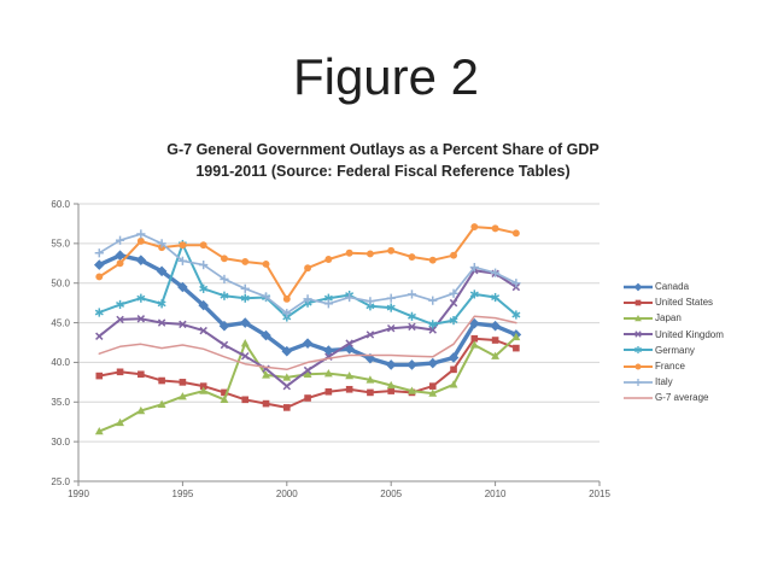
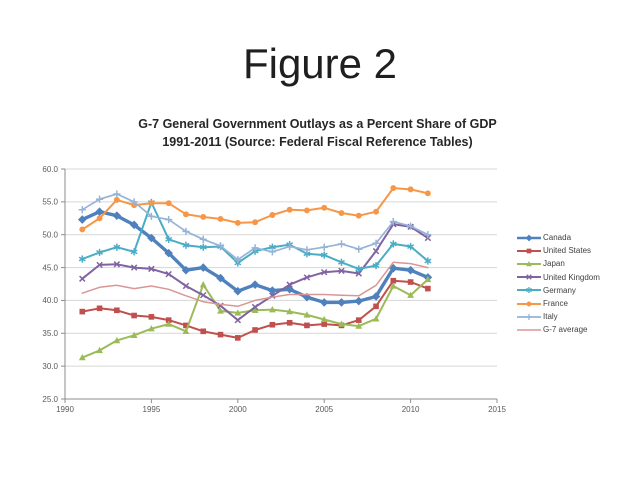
France/2000: 48 -> 52
